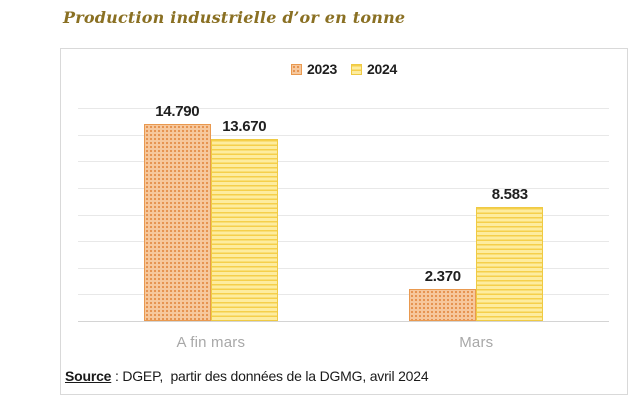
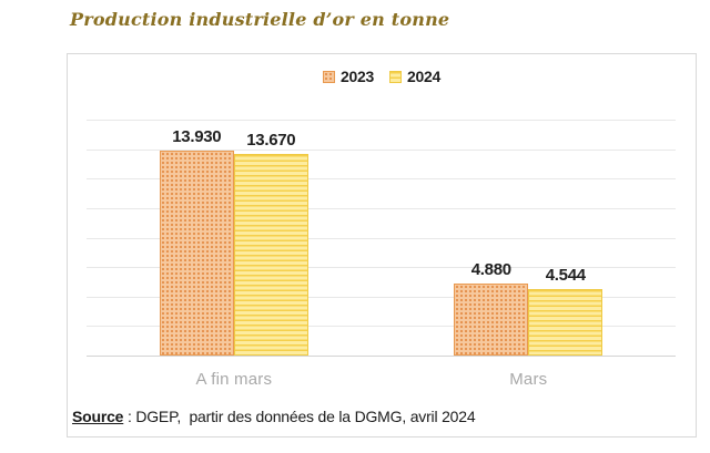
2023/A fin mars: 14.790 -> 13.930
2023/Mars: 2.370 -> 4.880
2024/Mars: 8.583 -> 4.544
